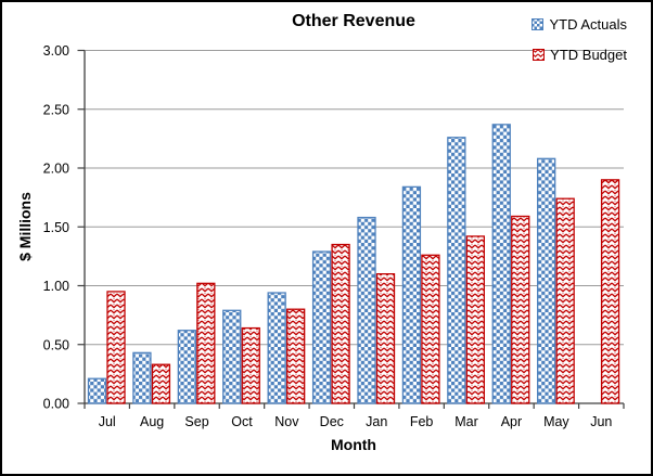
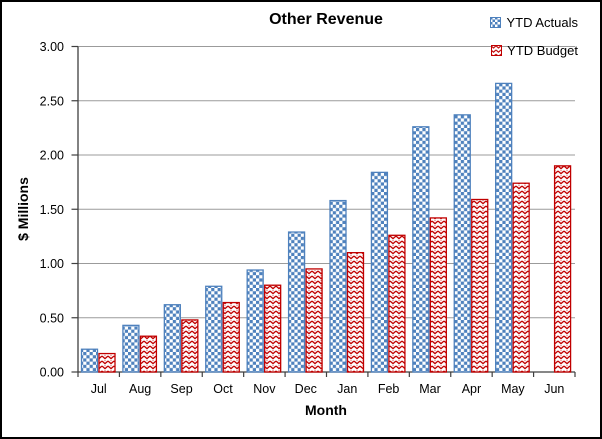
YTD Budget/Jul: 0.95 -> 0.17
YTD Budget/Sep: 1.02 -> 0.48
YTD Budget/Dec: 1.35 -> 0.95
YTD Actuals/May: 2.08 -> 2.66
